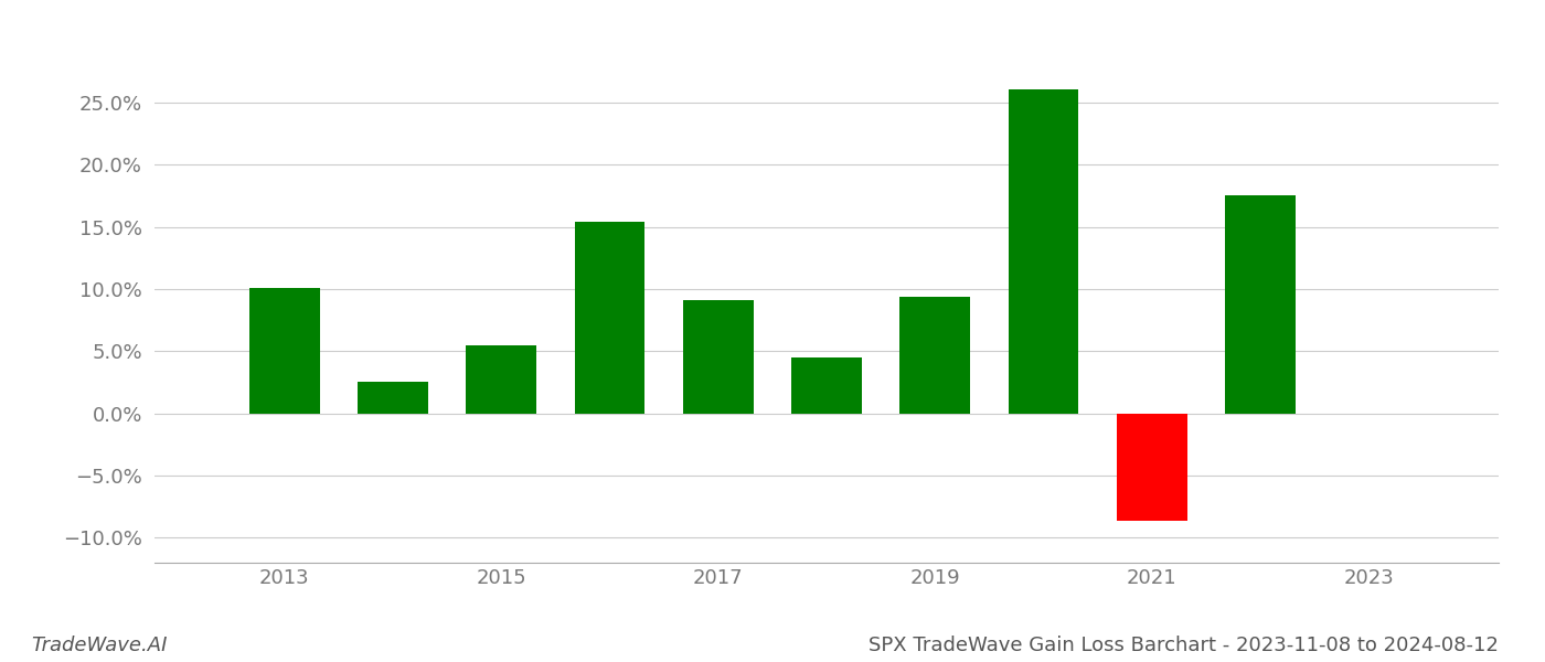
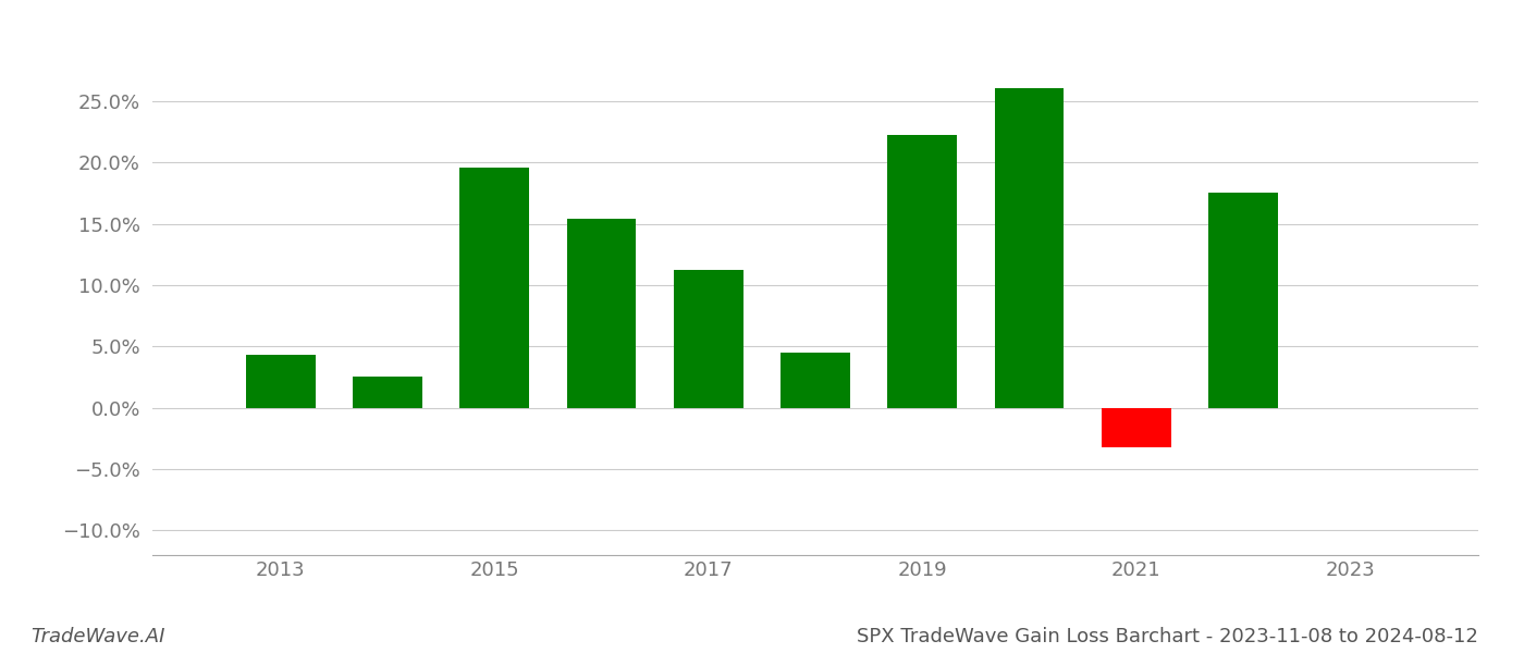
2013: 10.1% -> 4.3%
2015: 5.5% -> 19.6%
2017: 9.1% -> 11.2%
2019: 9.4% -> 22.2%
2021: -8.6% -> -3.2%
